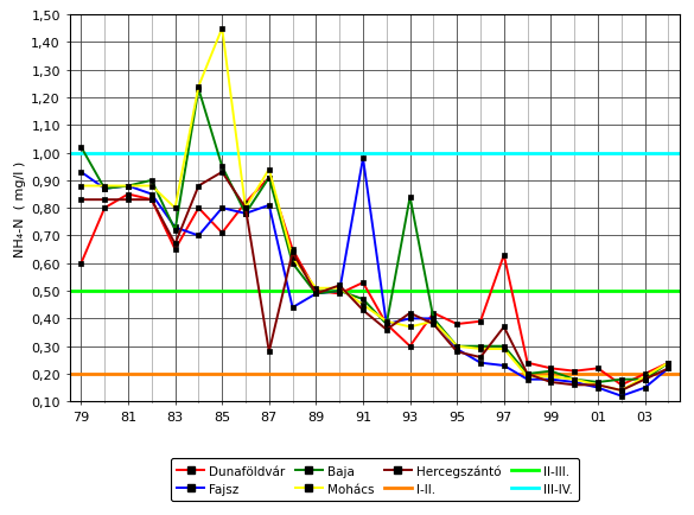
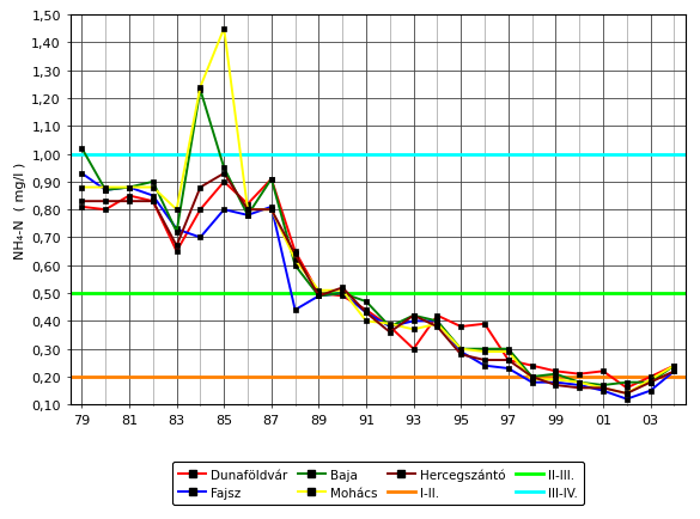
Dunaföldvár/79: 0,60 -> 0,81
Dunaföldvár/85: 0,71 -> 0,90
Mohács/87: 0,94 -> 0,80
Hercegszántó/87: 0,28 -> 0,80
Dunaföldvár/91: 0,53 -> 0,44
Fajsz/91: 0,98 -> 0,43
Mohács/91: 0,45 -> 0,40
Baja/93: 0,84 -> 0,42
Dunaföldvár/97: 0,63 -> 0,26
Hercegszántó/97: 0,37 -> 0,26
